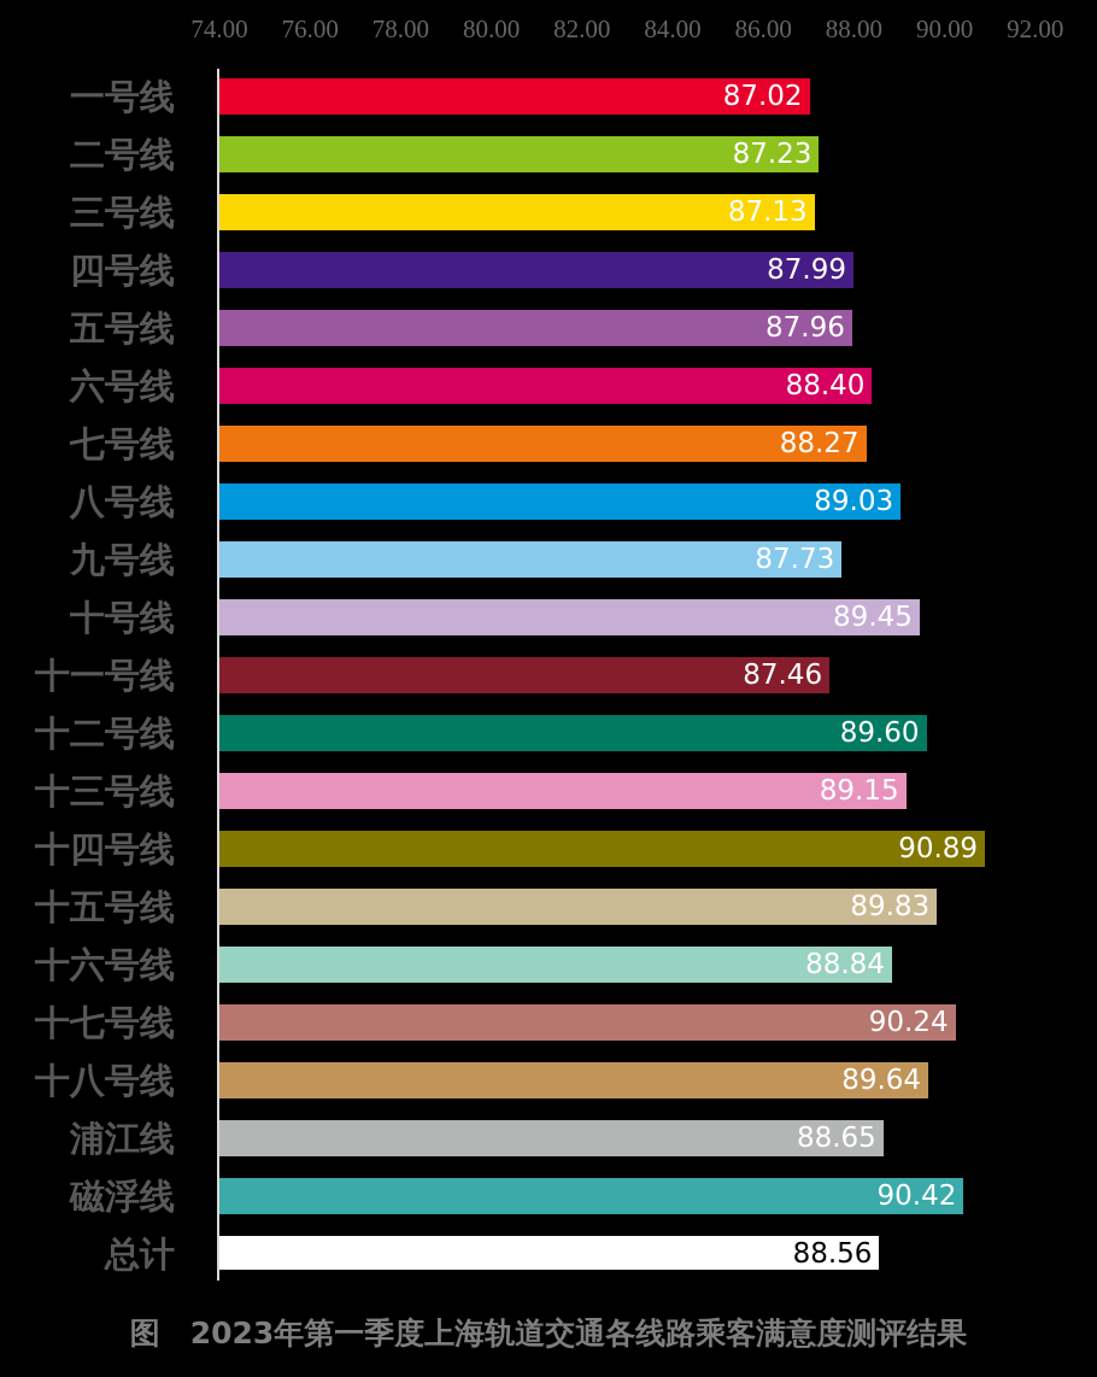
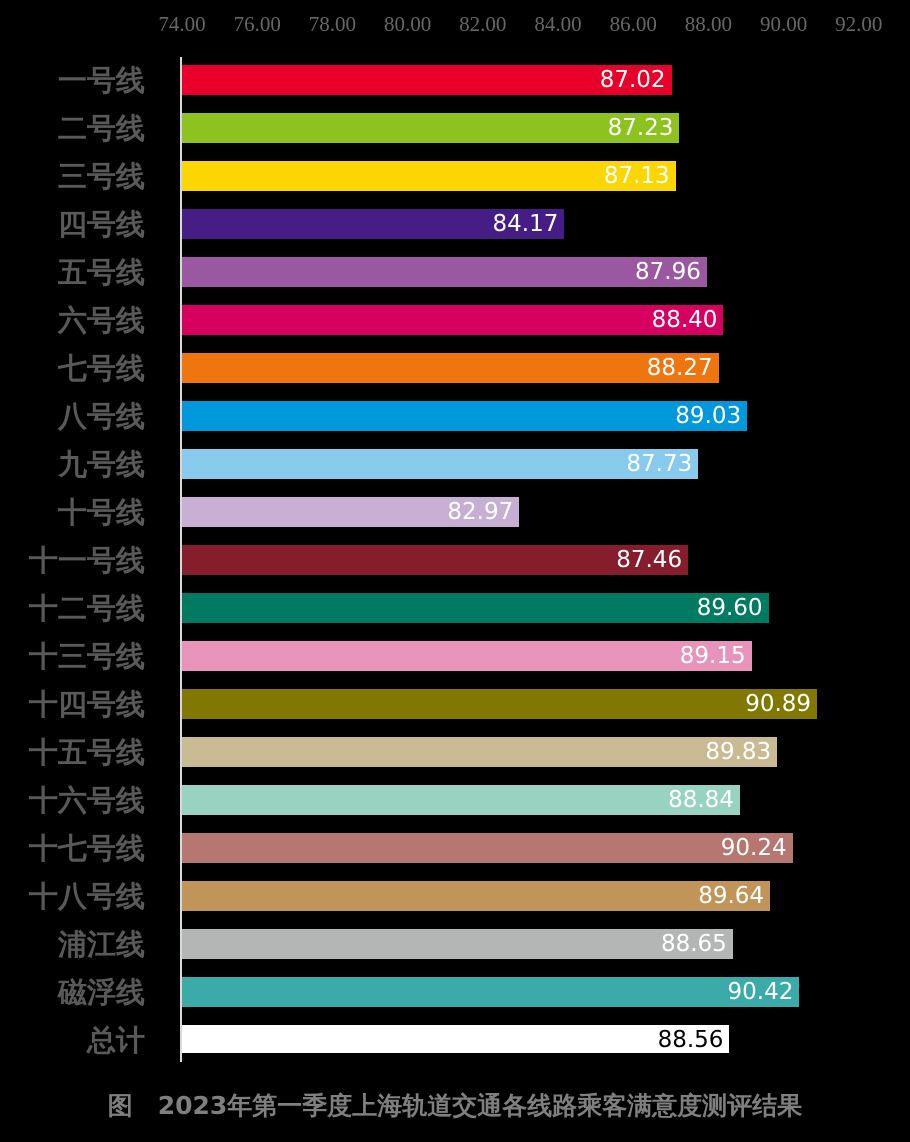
四号线: 87.99 -> 84.17
十号线: 89.45 -> 82.97
